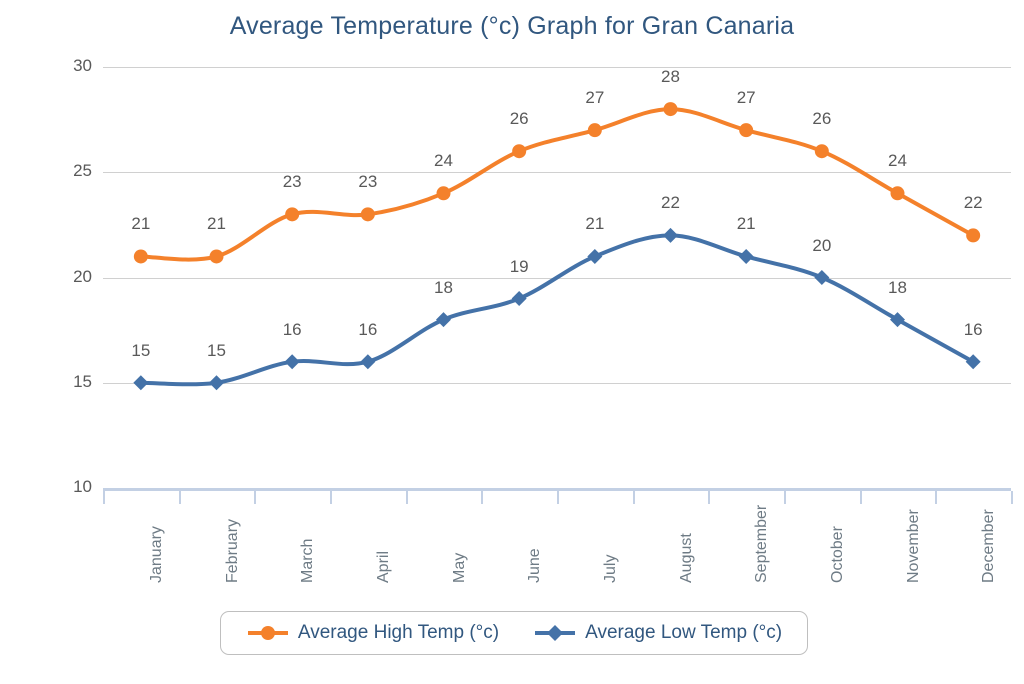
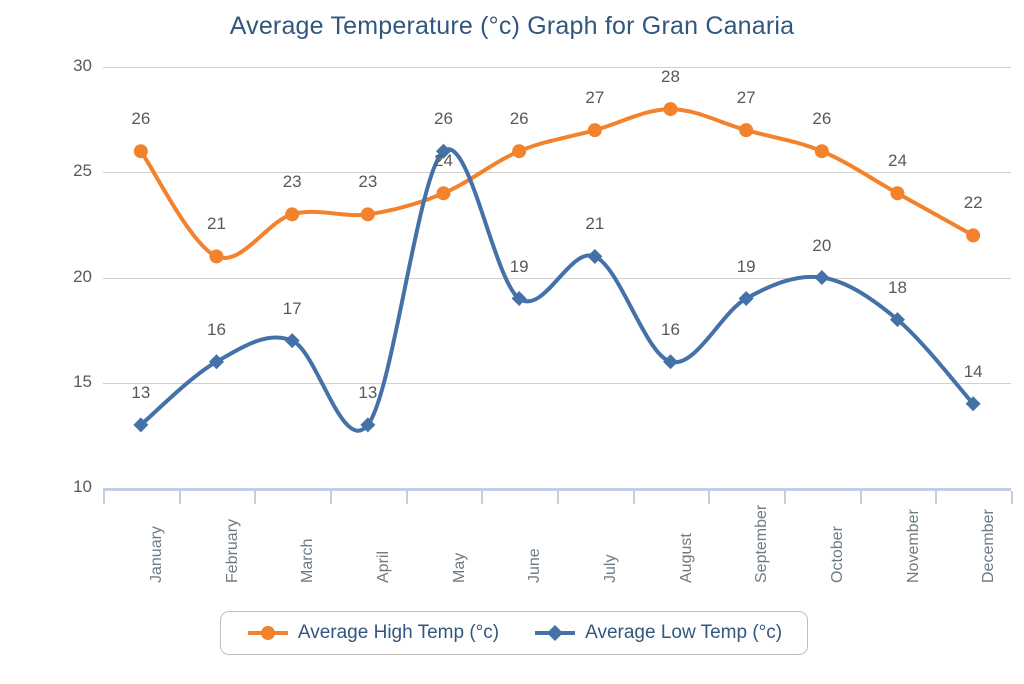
Average High Temp (°c)/January: 21 -> 26
Average Low Temp (°c)/January: 15 -> 13
Average Low Temp (°c)/February: 15 -> 16
Average Low Temp (°c)/March: 16 -> 17
Average Low Temp (°c)/April: 16 -> 13
Average Low Temp (°c)/May: 18 -> 26
Average Low Temp (°c)/August: 22 -> 16
Average Low Temp (°c)/September: 21 -> 19
Average Low Temp (°c)/December: 16 -> 14
